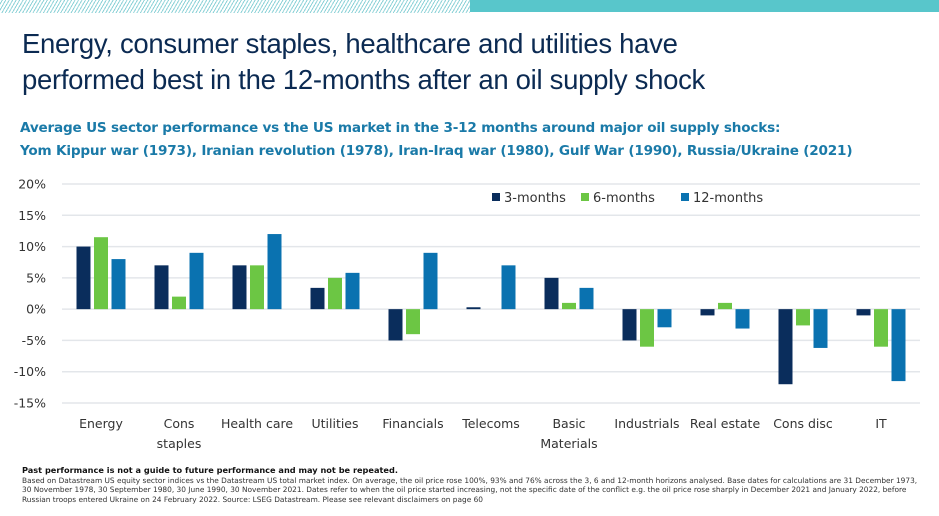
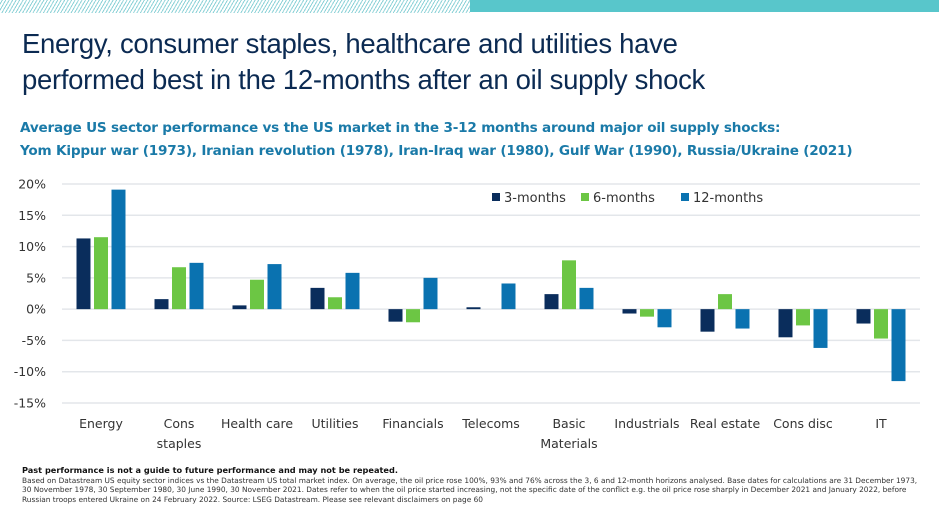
3-months/Energy: 10% -> 11%
12-months/Energy: 8% -> 19%
3-months/Cons staples: 7% -> 2%
6-months/Cons staples: 2% -> 7%
12-months/Cons staples: 9% -> 7%
3-months/Health care: 7% -> 1%
6-months/Health care: 7% -> 5%
12-months/Health care: 12% -> 7%
6-months/Utilities: 5% -> 2%
3-months/Financials: -5% -> -2%
6-months/Financials: -4% -> -2%
12-months/Financials: 9% -> 5%
12-months/Telecoms: 7% -> 4%
3-months/Basic Materials: 5% -> 2%
6-months/Basic Materials: 1% -> 8%
3-months/Industrials: -5% -> -1%
6-months/Industrials: -6% -> -1%
3-months/Real estate: -1% -> -4%
6-months/Real estate: 1% -> 2%
3-months/Cons disc: -12% -> -4%
3-months/IT: -1% -> -2%
6-months/IT: -6% -> -5%
